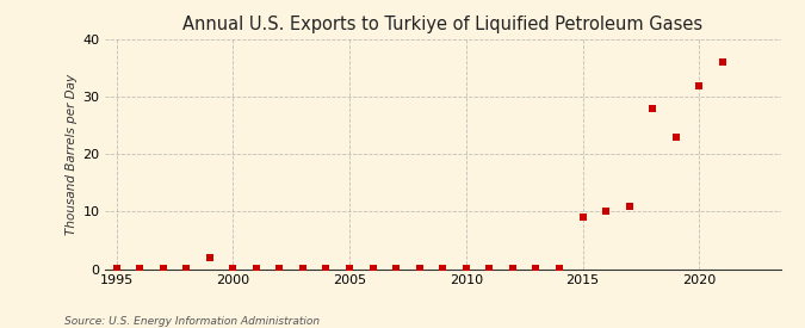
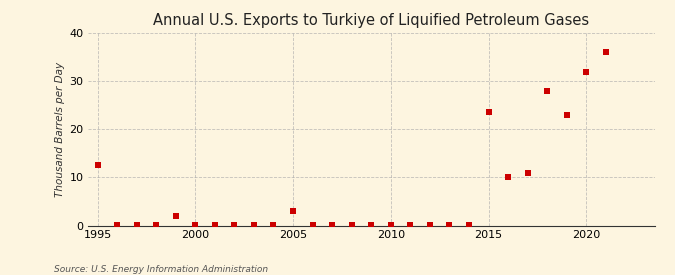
1995: 0.1 -> 12.5
2005: 0.1 -> 3.0
2015: 9.0 -> 23.5
